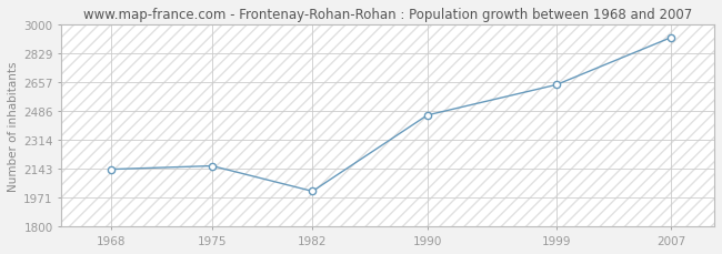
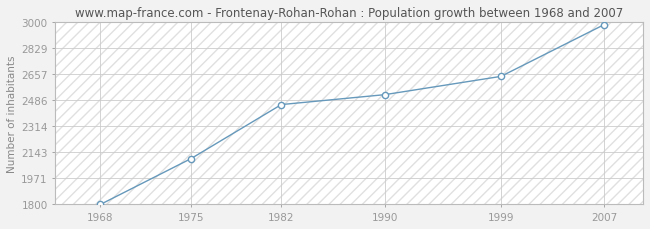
1968: 2140 -> 1800
1975: 2160 -> 2100
1982: 2010 -> 2460
1990: 2460 -> 2520
2007: 2920 -> 2980
